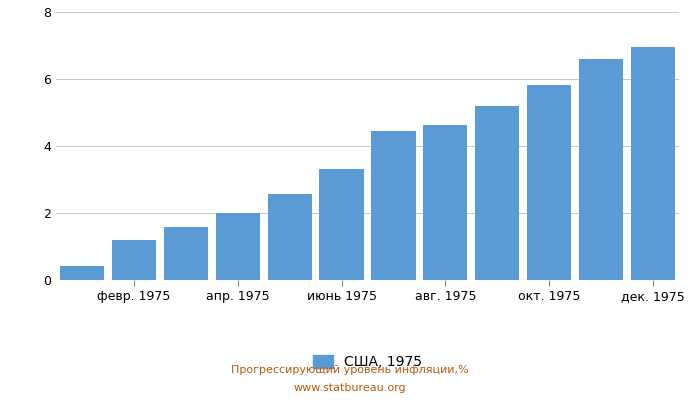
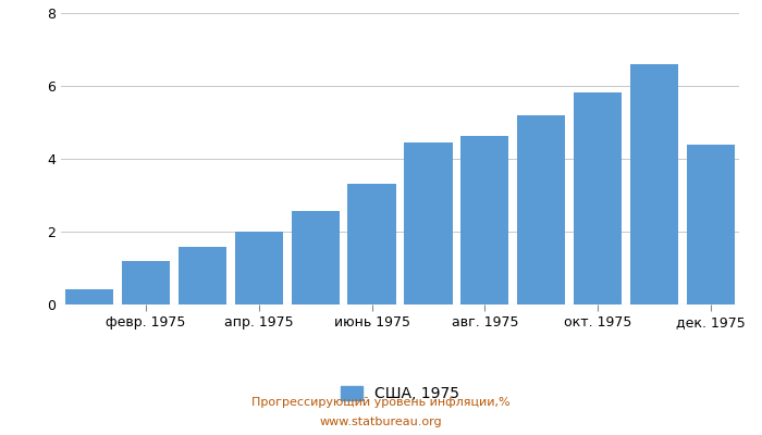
дек. 1975: 6.96 -> 4.40
